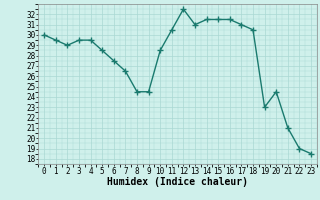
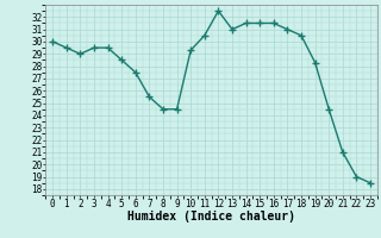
7: 26.5 -> 25.5
10: 28.5 -> 29.3
19: 23.0 -> 28.3
